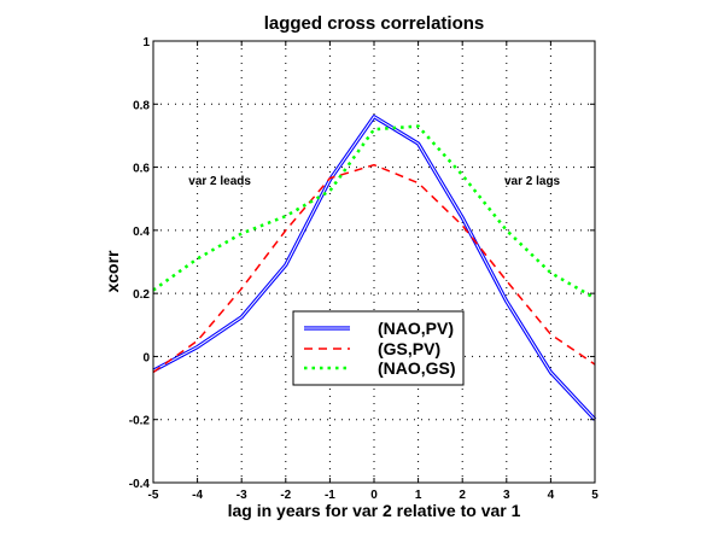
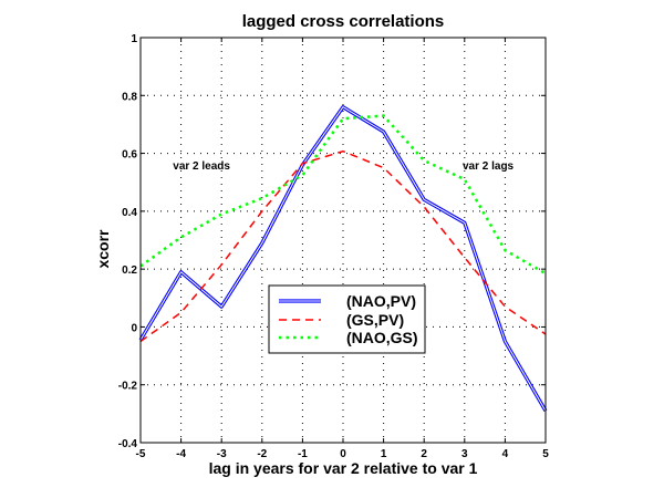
(NAO,PV)/-4: 0.03 -> 0.19
(NAO,PV)/-3: 0.12 -> 0.07
(NAO,PV)/3: 0.17 -> 0.36
(NAO,GS)/3: 0.40 -> 0.51
(NAO,PV)/5: -0.20 -> -0.29
